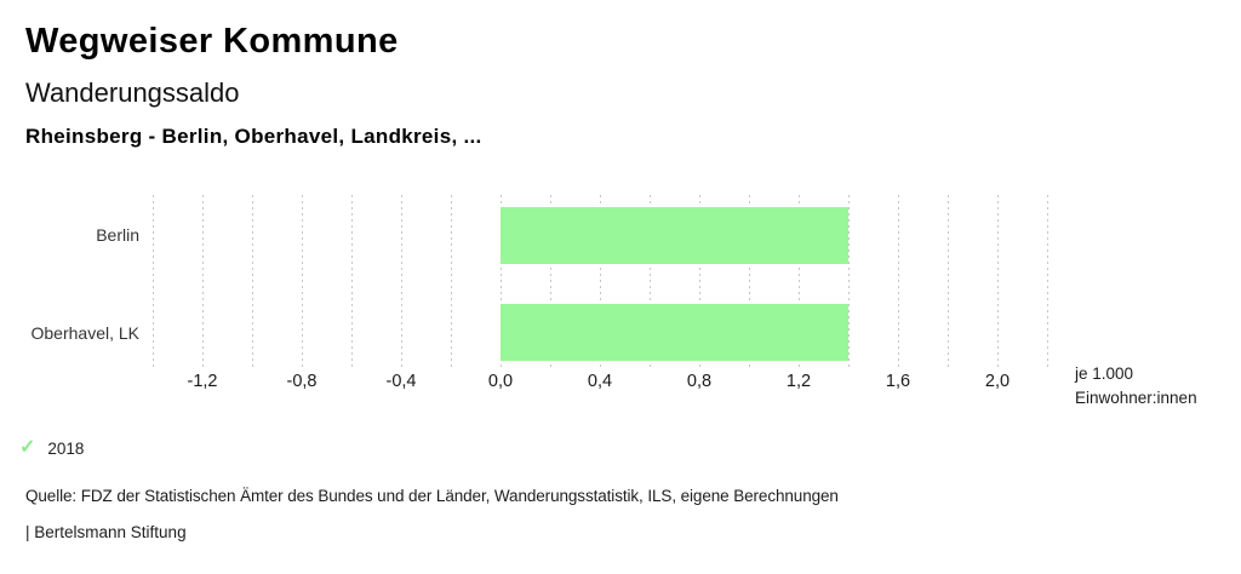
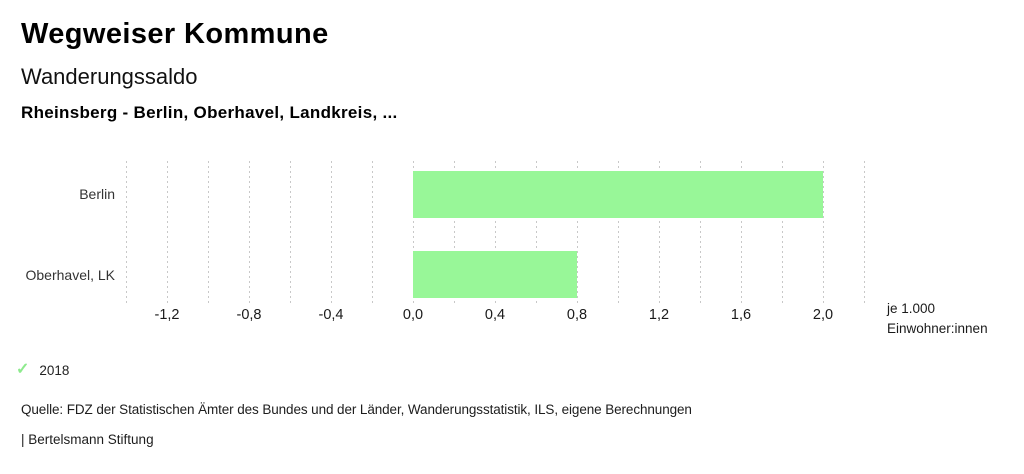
Berlin: 1,4 -> 2,0
Oberhavel, LK: 1,4 -> 0,8
